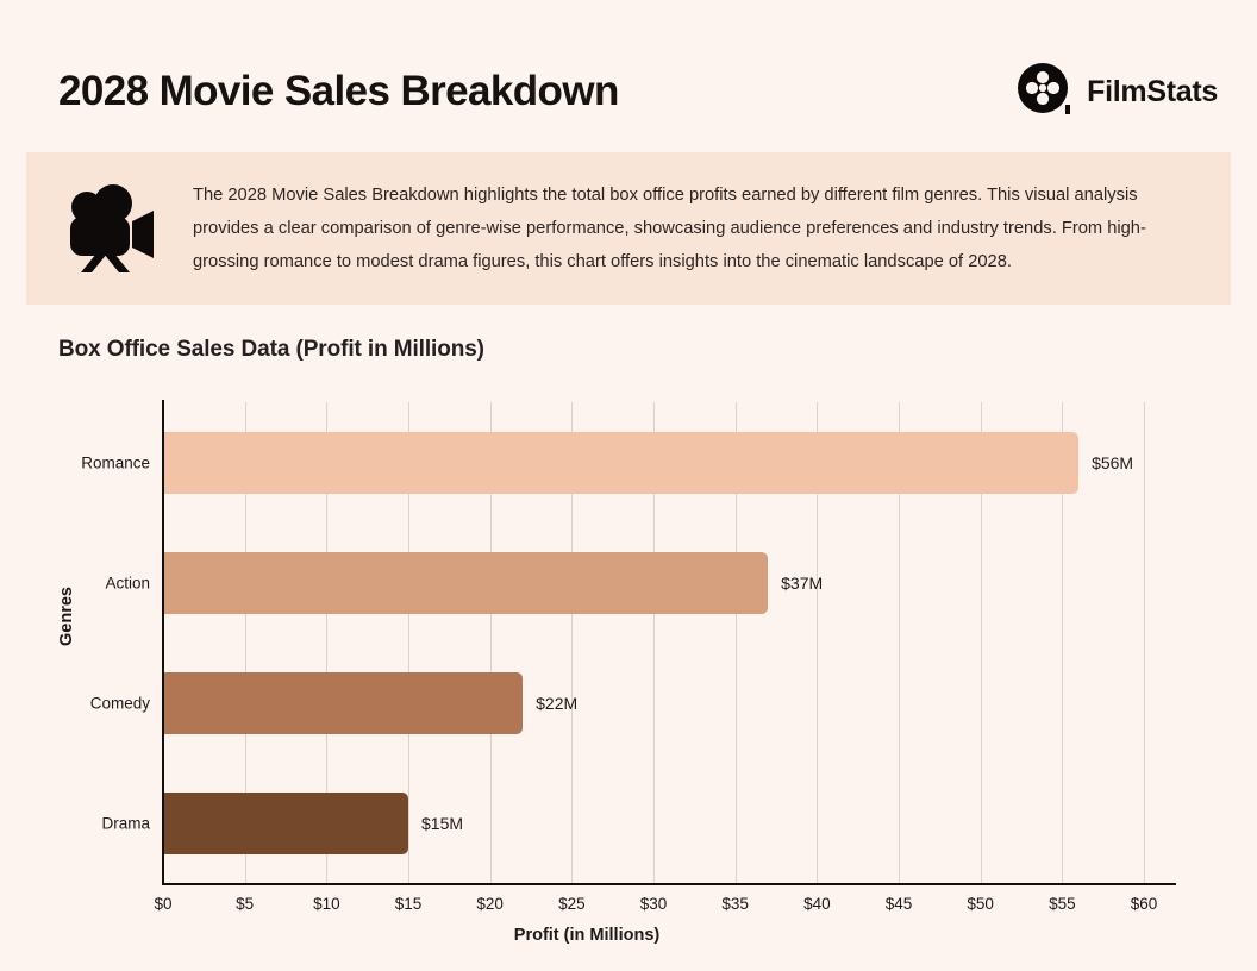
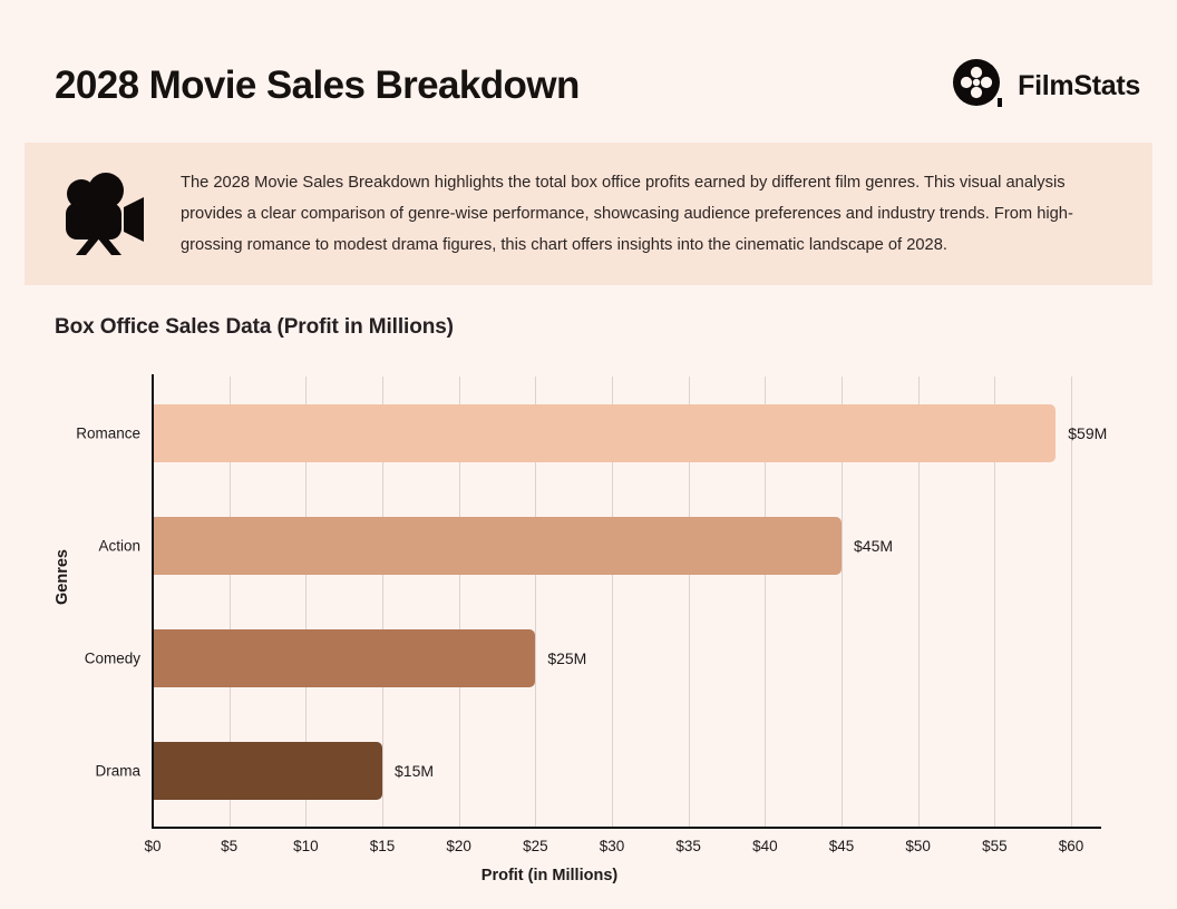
Romance: $56M -> $59M
Action: $37M -> $45M
Comedy: $22M -> $25M
